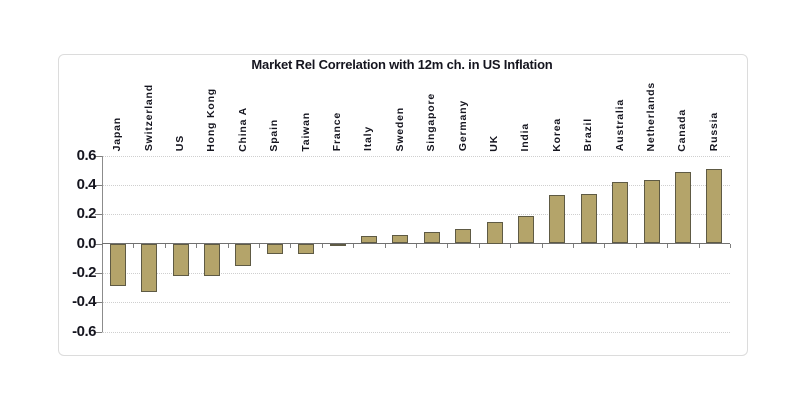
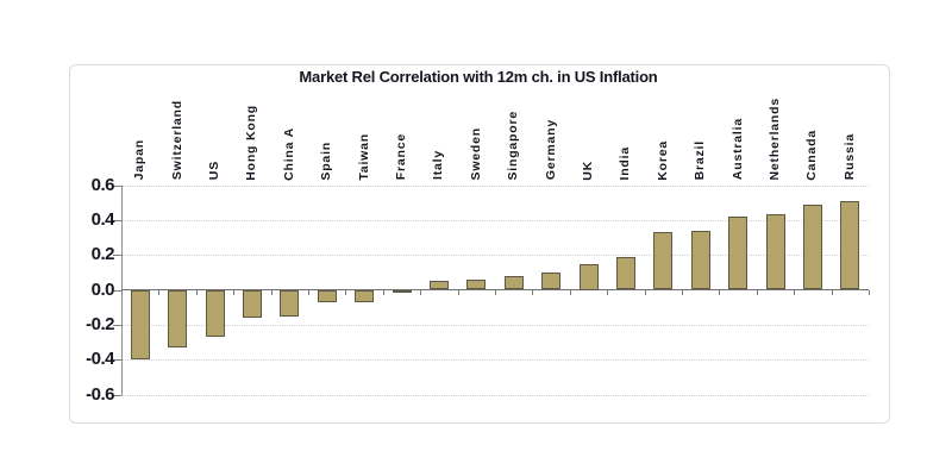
Japan: -0.29 -> -0.40
US: -0.22 -> -0.27
Hong Kong: -0.22 -> -0.16
